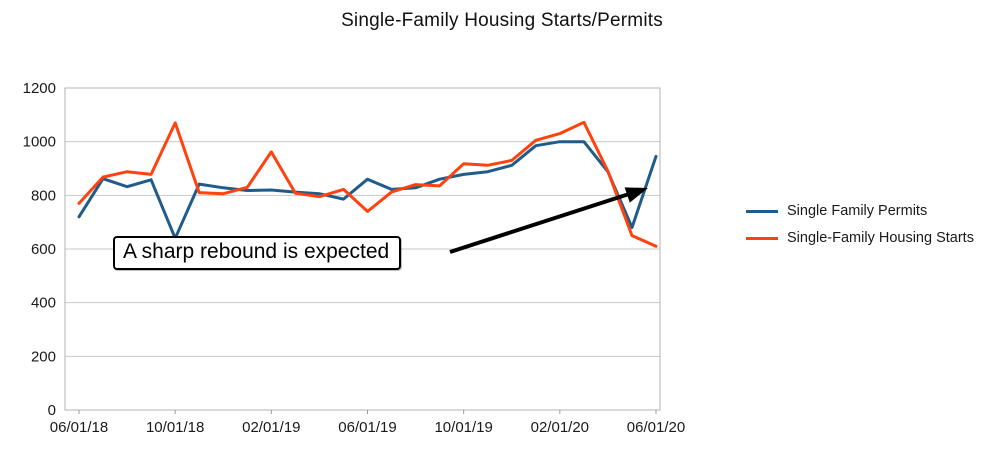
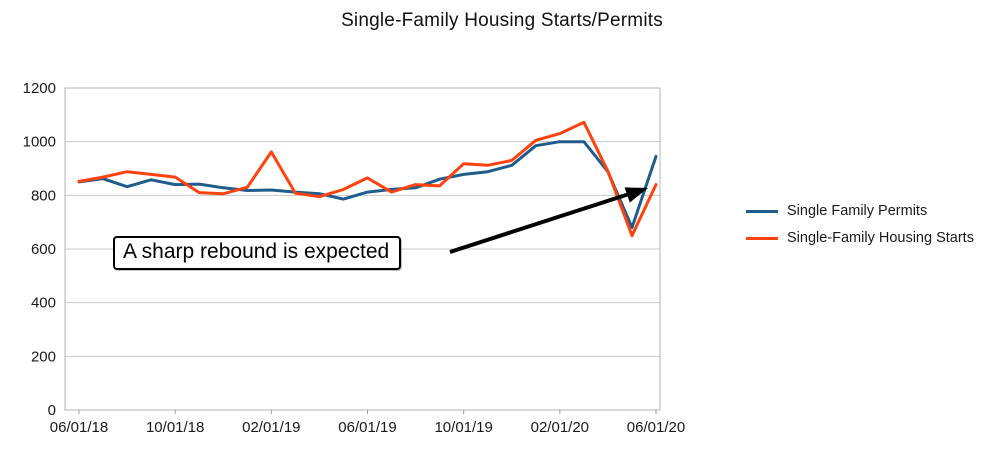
Single Family Permits/06/01/18: 720 -> 850
Single-Family Housing Starts/06/01/18: 770 -> 850
Single Family Permits/10/01/18: 640 -> 840
Single-Family Housing Starts/10/01/18: 1070 -> 870
Single Family Permits/06/01/19: 860 -> 810
Single-Family Housing Starts/06/01/19: 740 -> 860
Single-Family Housing Starts/06/01/20: 610 -> 840
